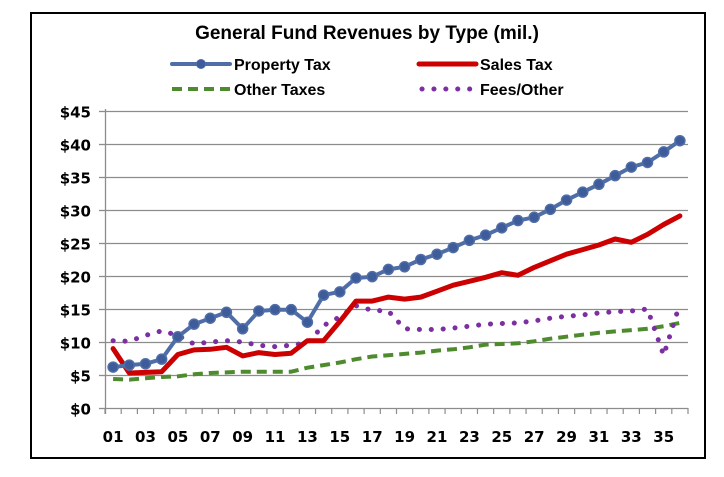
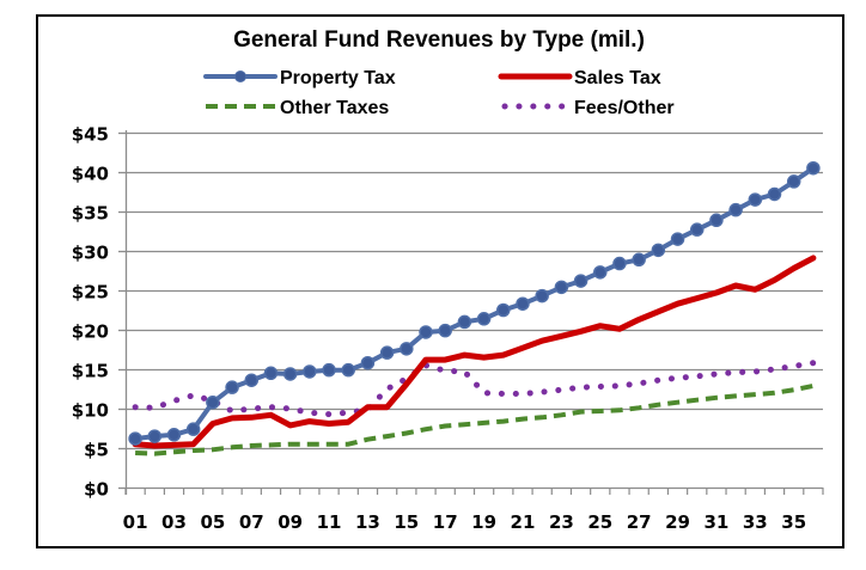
Sales Tax/01: $9 -> $6
Property Tax/09: $12 -> $14
Property Tax/13: $13 -> $16
Fees/Other/35: $8 -> $15
